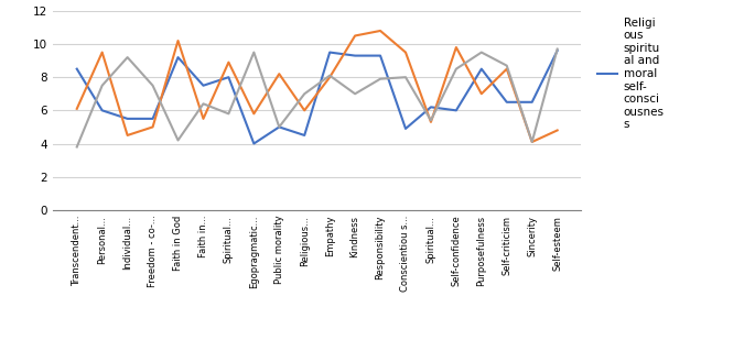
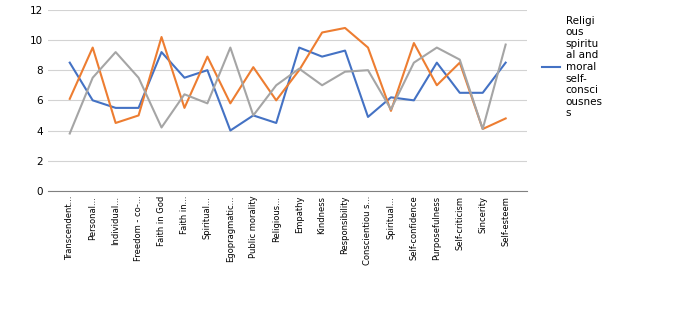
Religi ous spiritu al and moral self- consci ousnes s/Kindness: 9.3 -> 8.9
Religi ous spiritu al and moral self- consci ousnes s/Self-esteem: 9.6 -> 8.5
